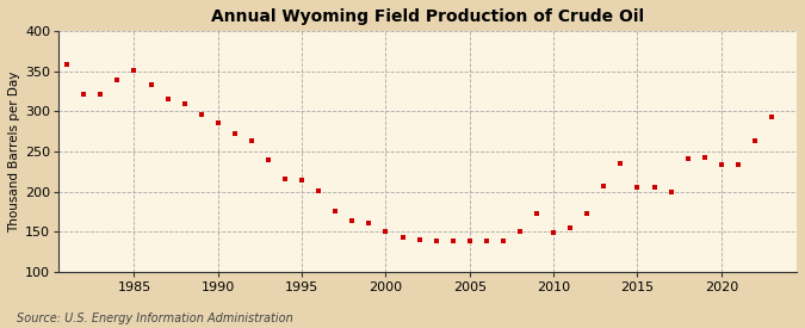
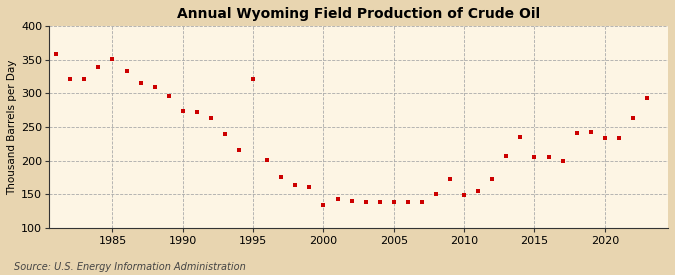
1990: 285 -> 274
1995: 214 -> 322
2000: 150 -> 134
